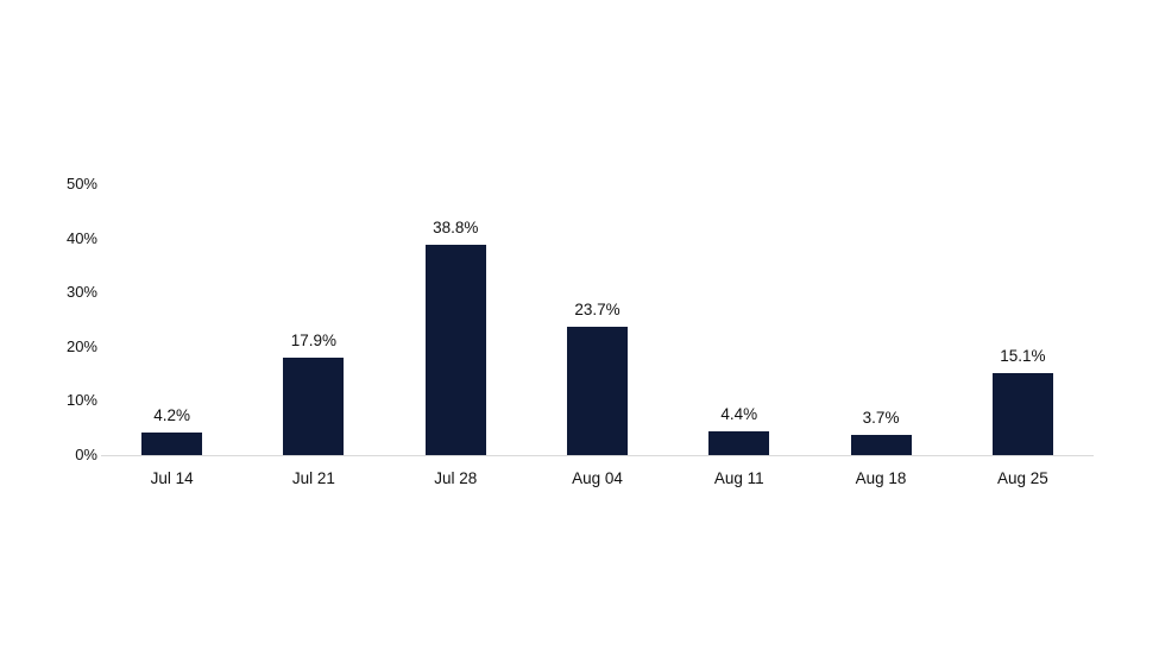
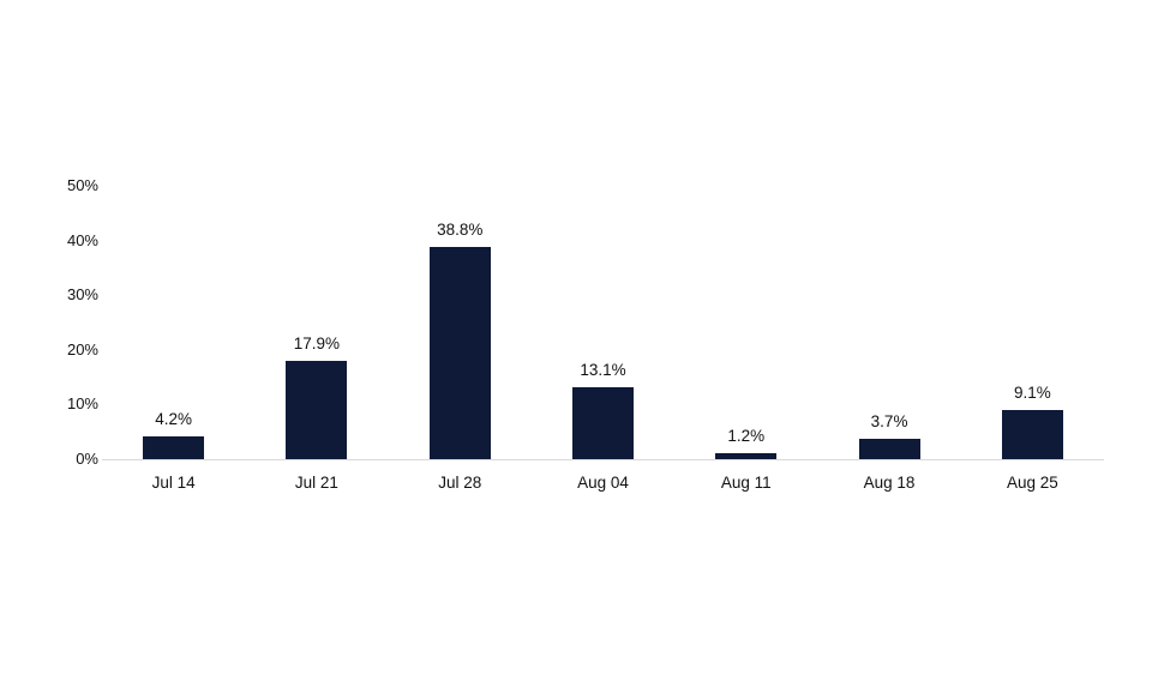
Aug 04: 23.7% -> 13.1%
Aug 11: 4.4% -> 1.2%
Aug 25: 15.1% -> 9.1%
